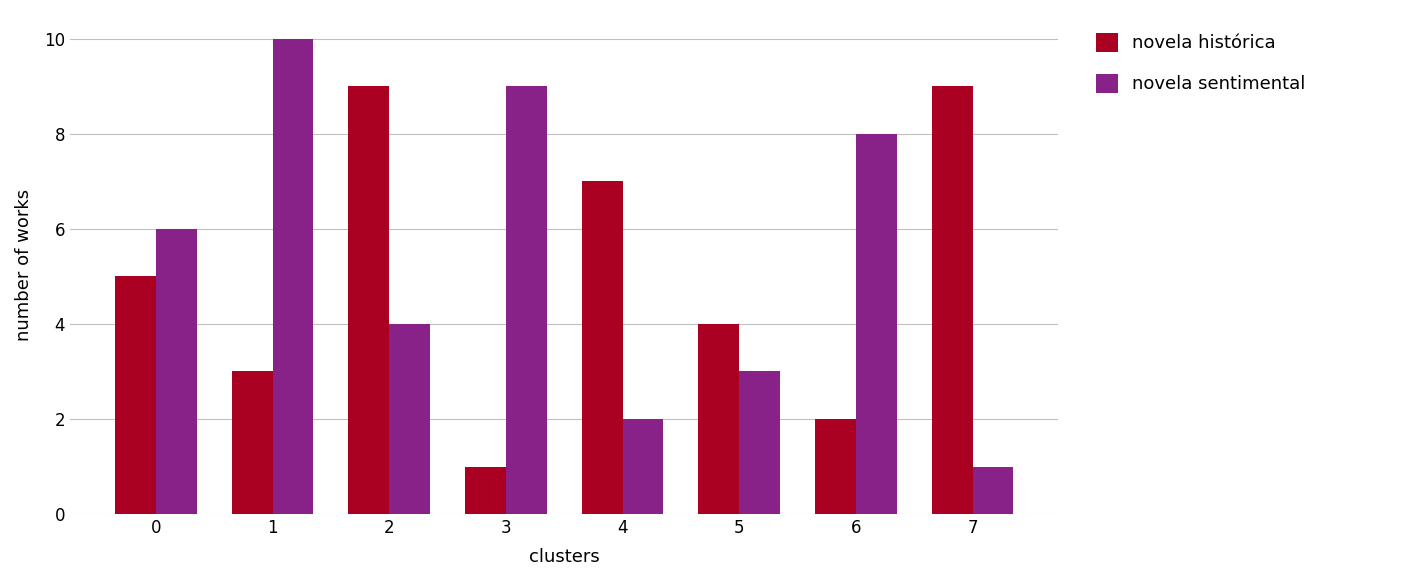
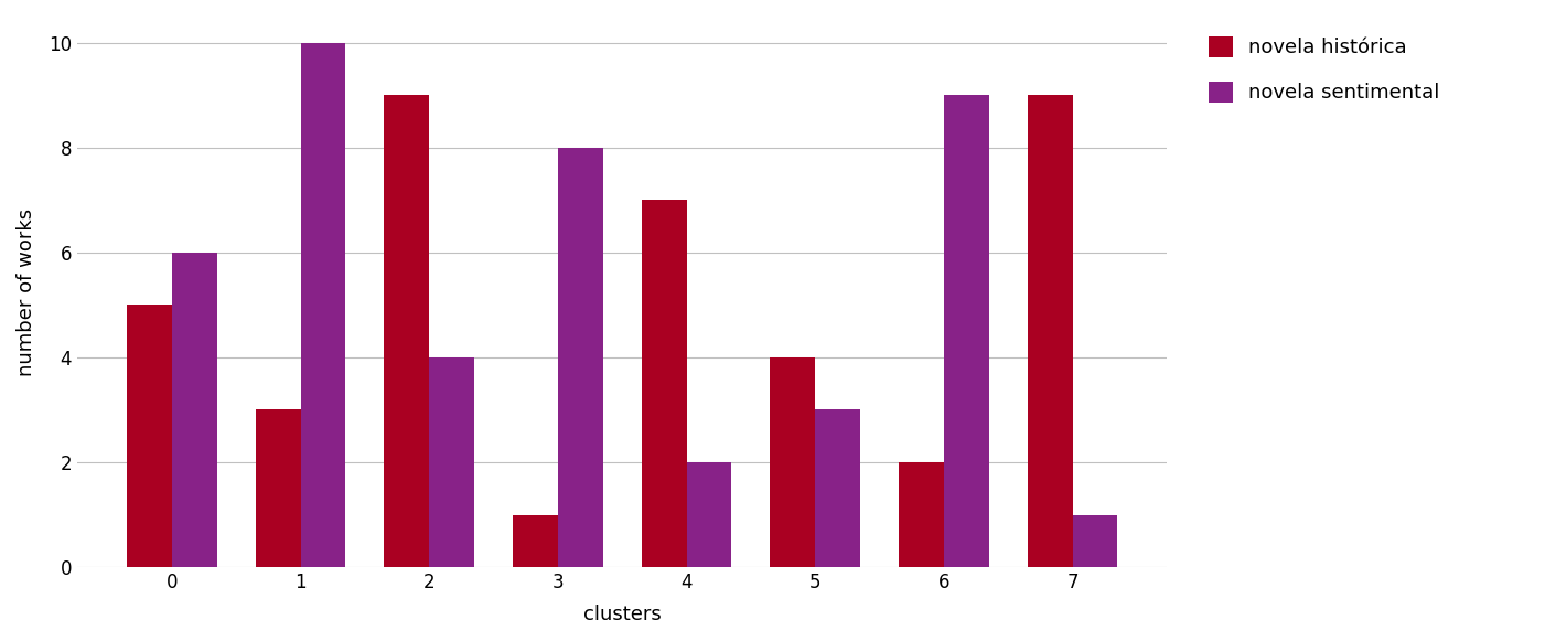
novela sentimental/3: 9 -> 8
novela sentimental/6: 8 -> 9
